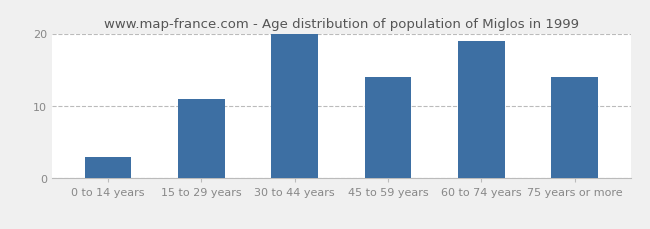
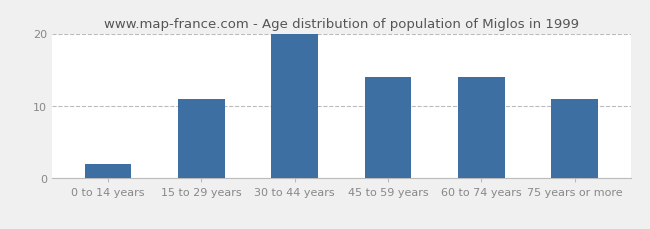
0 to 14 years: 3 -> 2
60 to 74 years: 19 -> 14
75 years or more: 14 -> 11
